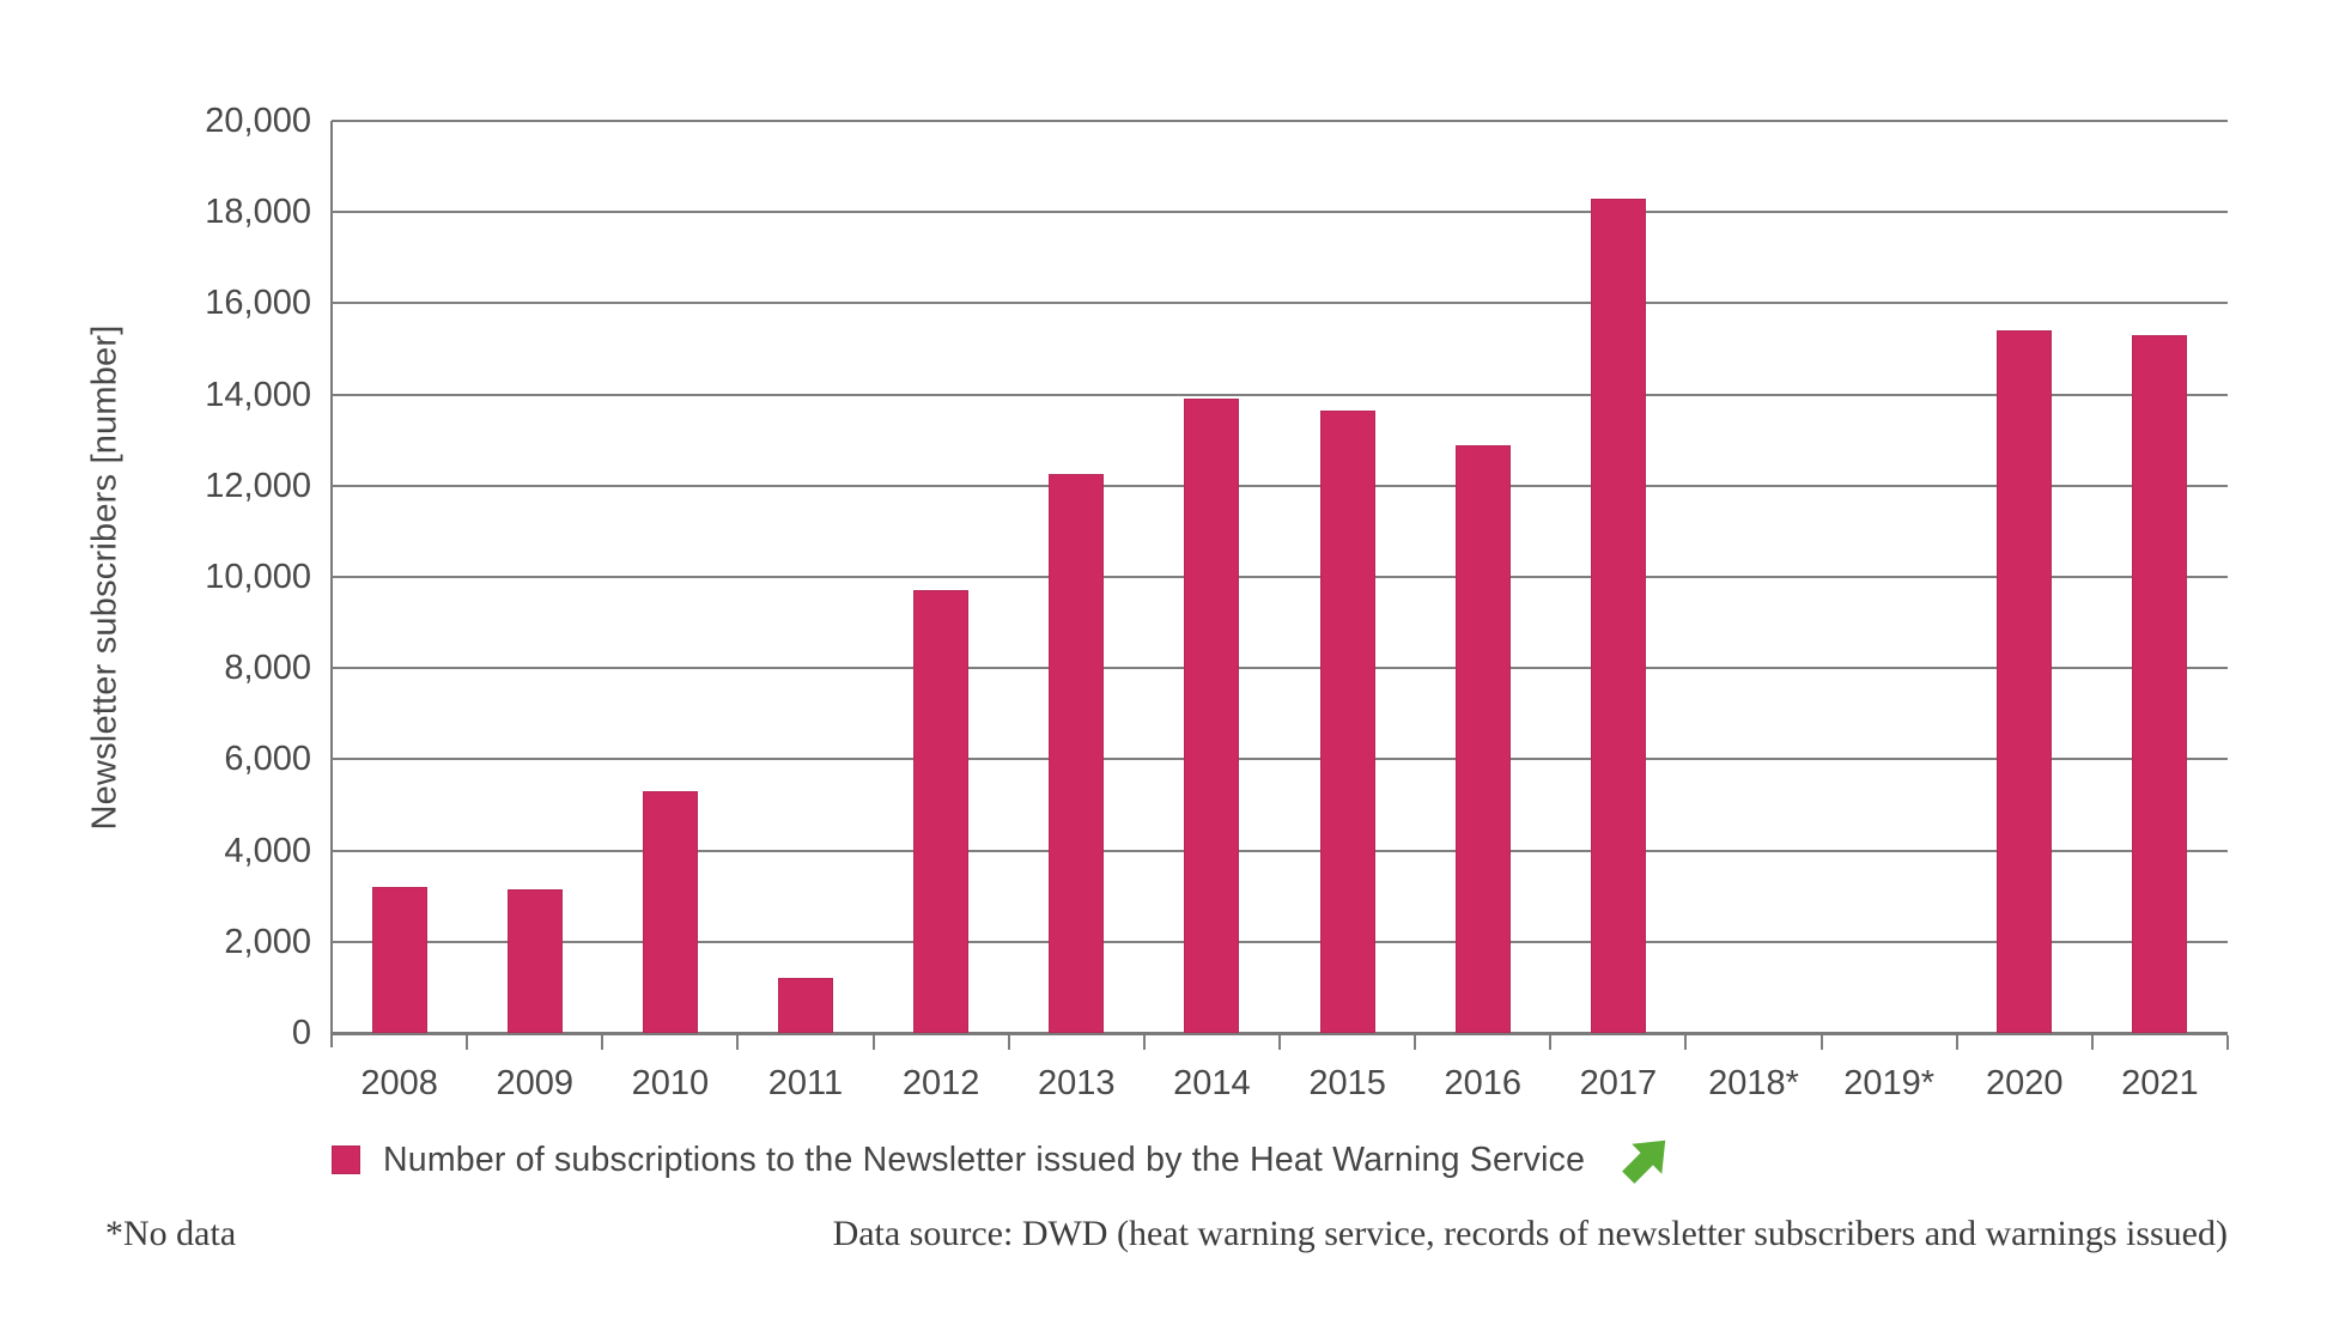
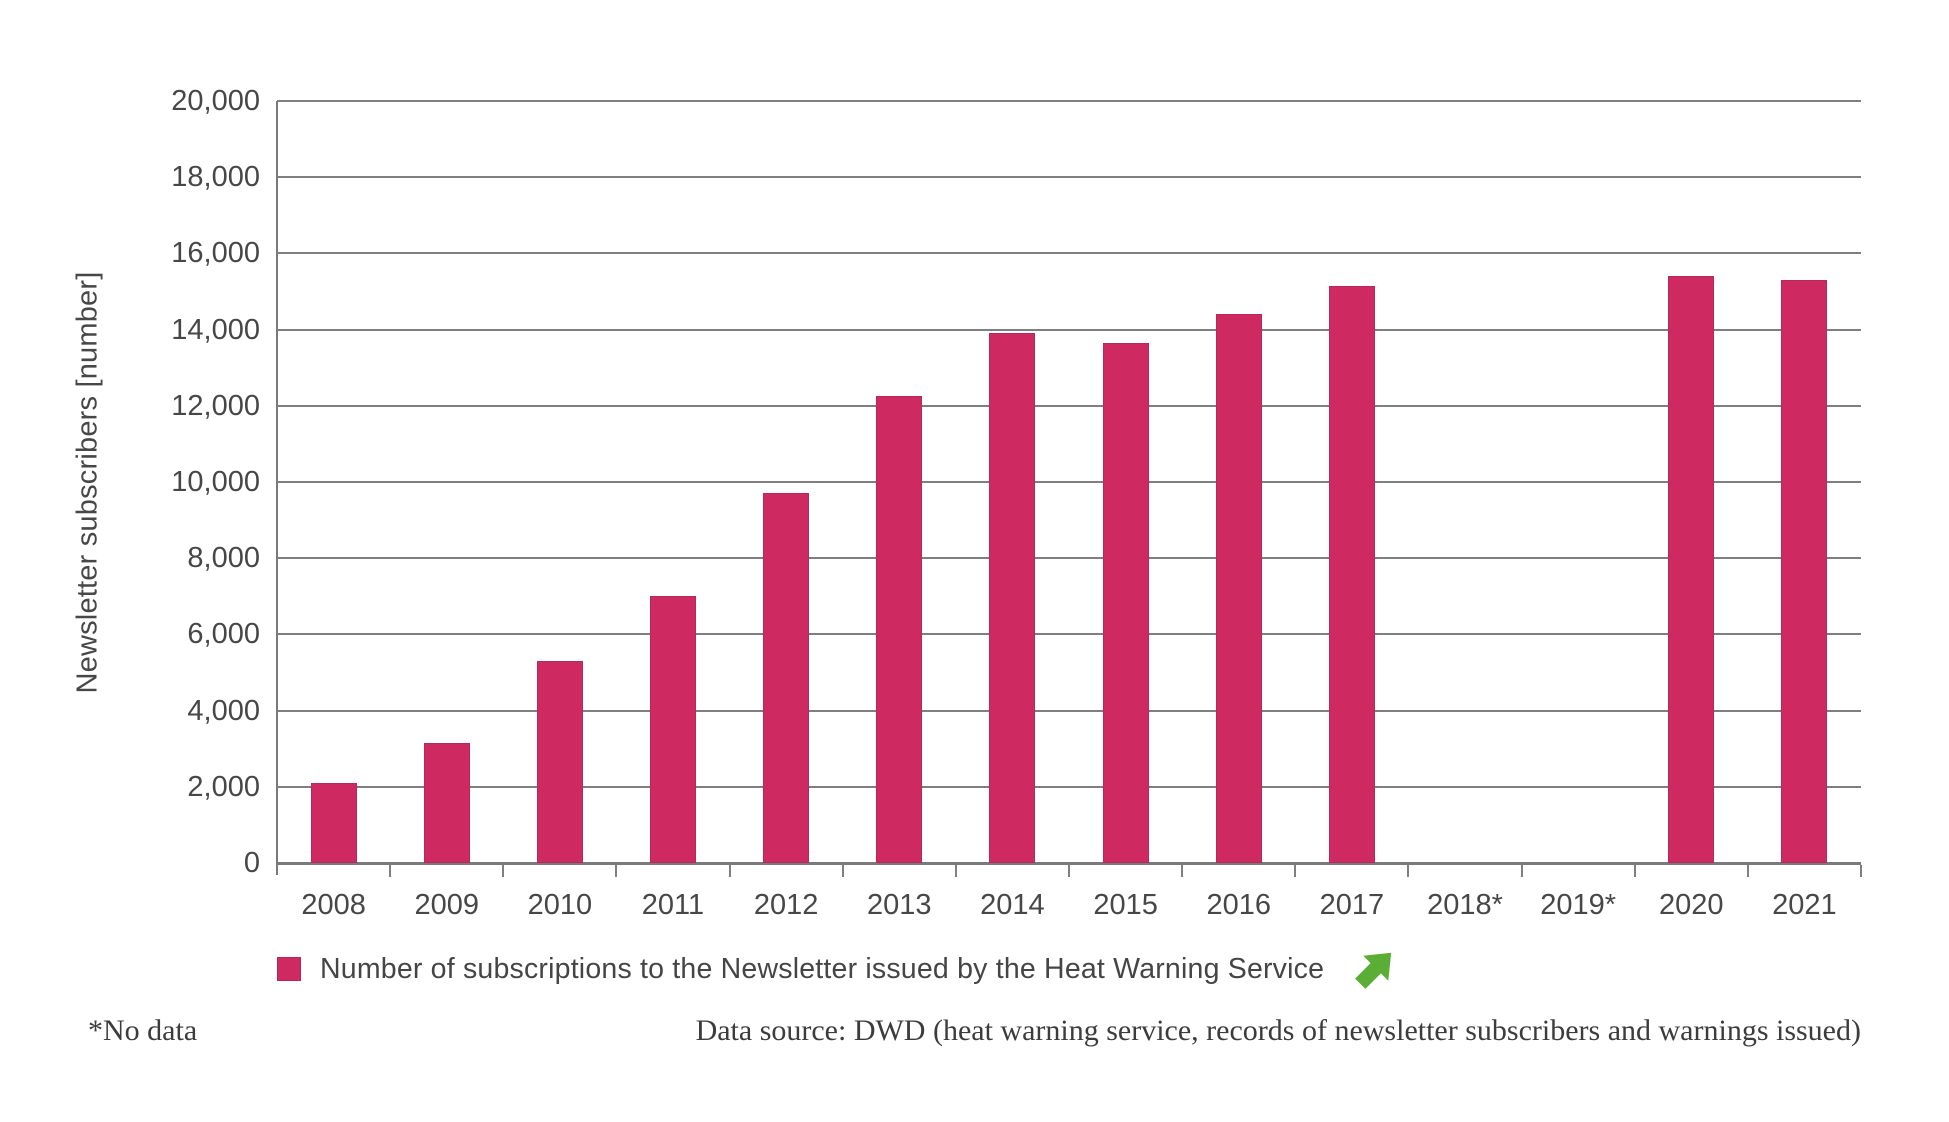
2008: 3200 -> 2100
2011: 1200 -> 7000
2016: 12900 -> 14400
2017: 18300 -> 15200
